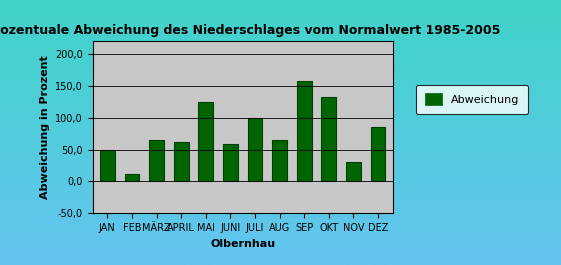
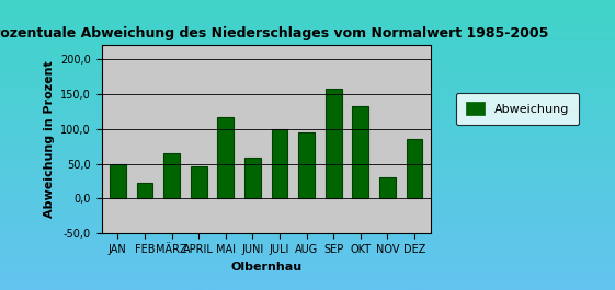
FEB: 12 -> 22
APRIL: 62 -> 46
MAI: 125 -> 116
AUG: 65 -> 94
